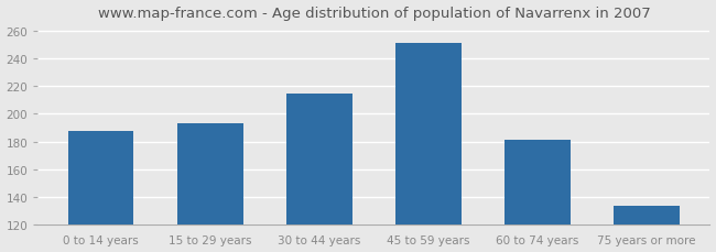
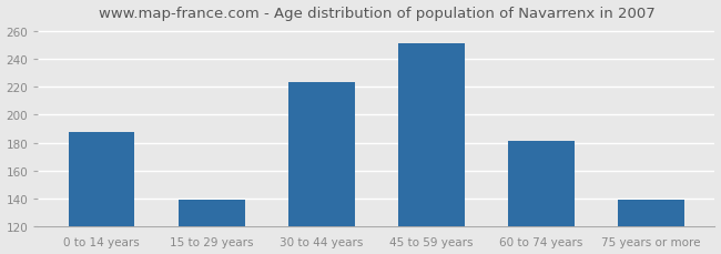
15 to 29 years: 193 -> 139
30 to 44 years: 215 -> 223
75 years or more: 134 -> 139
